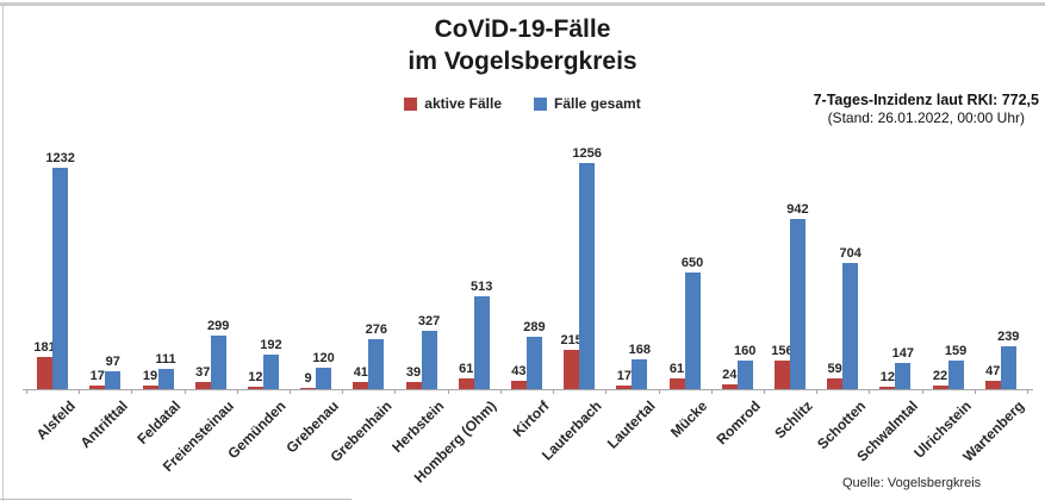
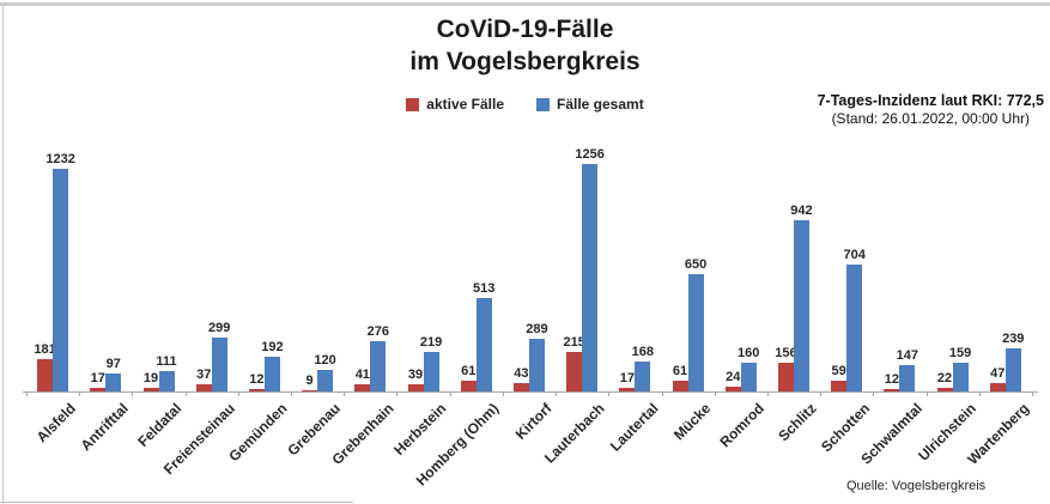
Fälle gesamt/Herbstein: 327 -> 219
